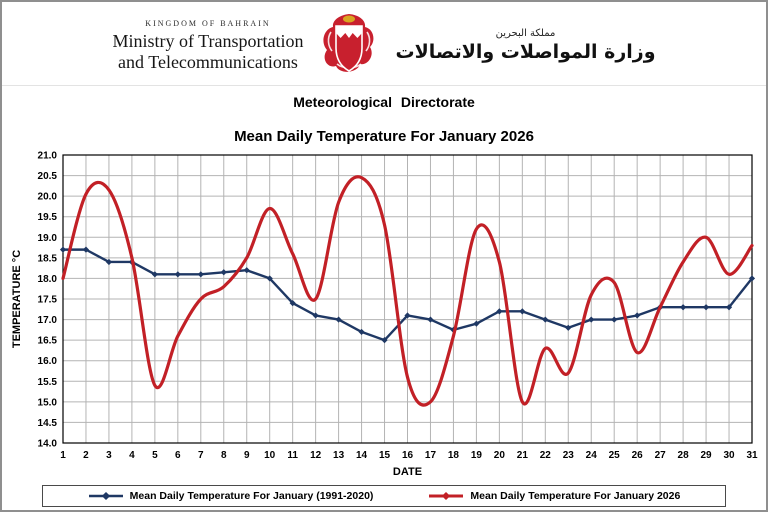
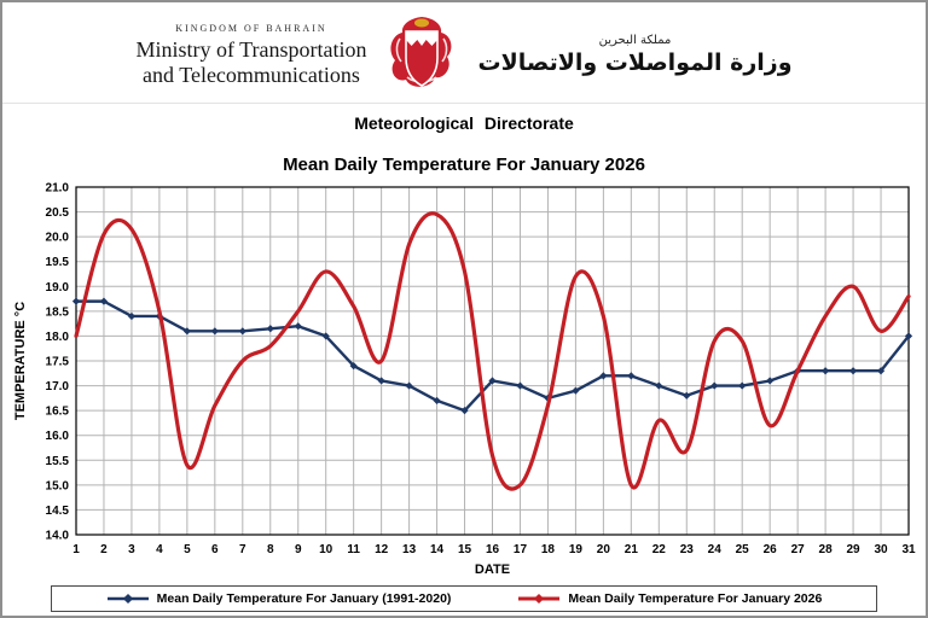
Mean Daily Temperature For January 2026/10: 19.7 -> 19.3
Mean Daily Temperature For January 2026/24: 17.6 -> 17.9
